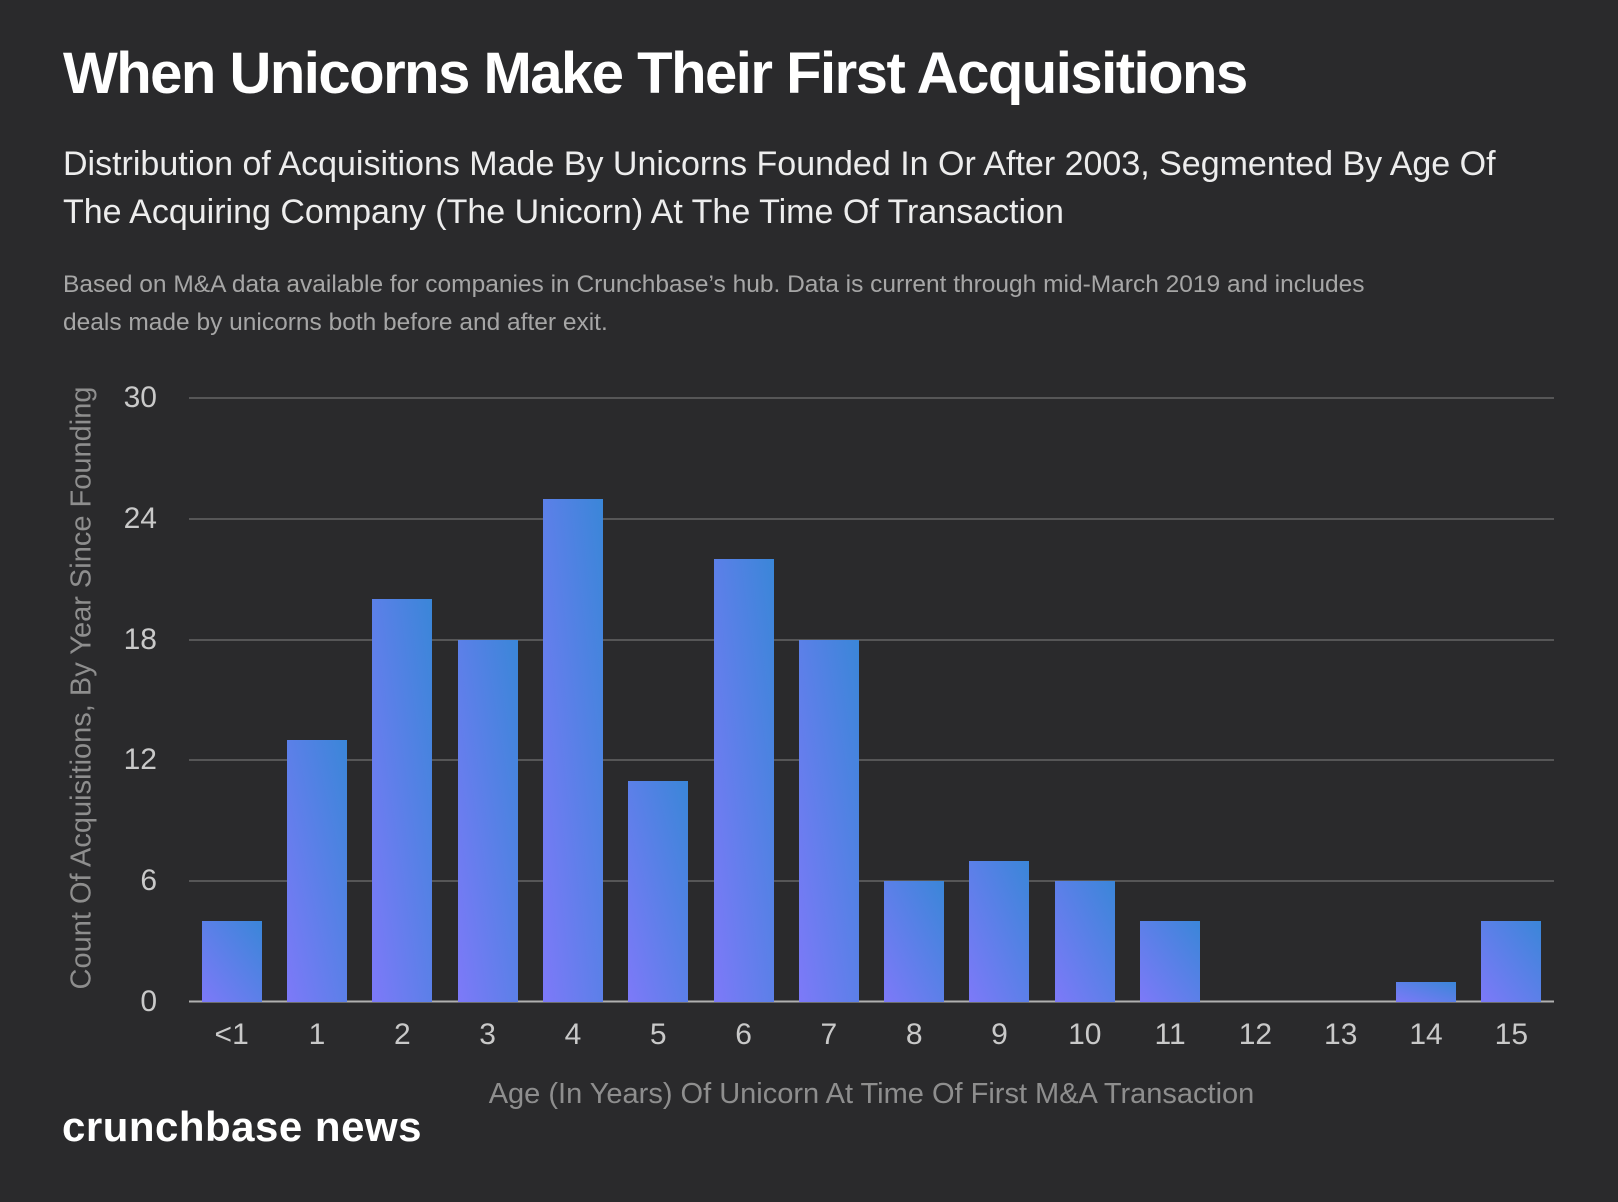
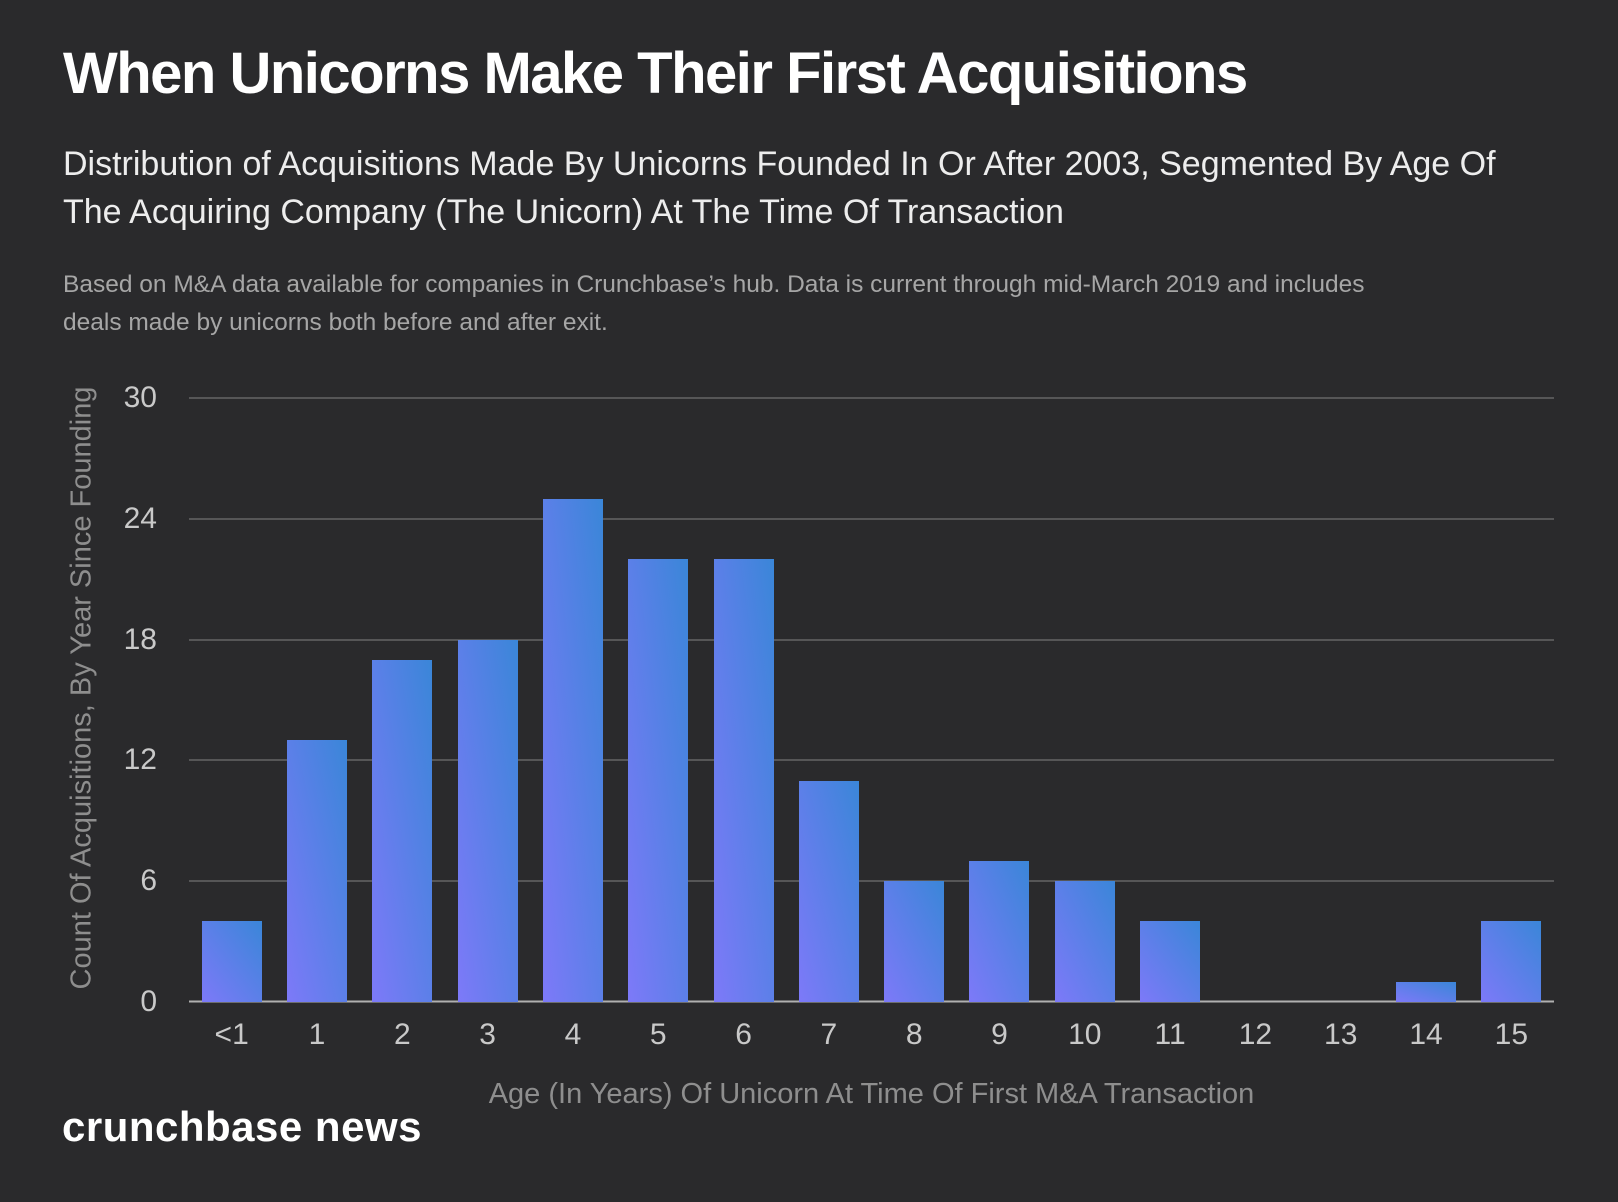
2: 20 -> 17
5: 11 -> 22
7: 18 -> 11
